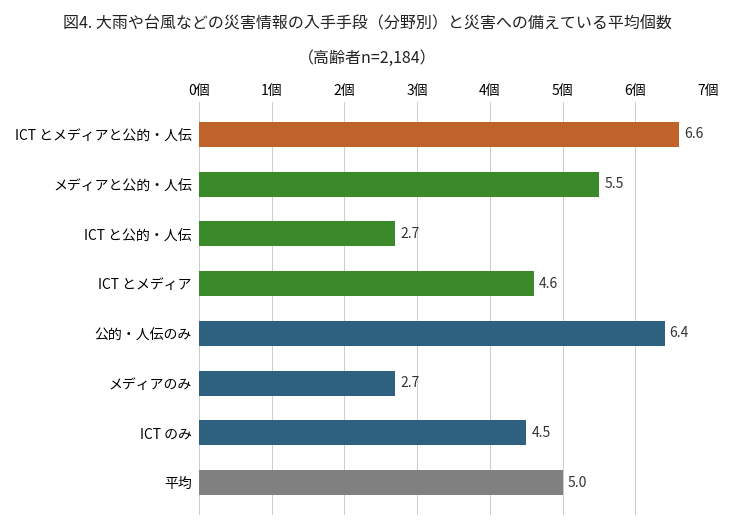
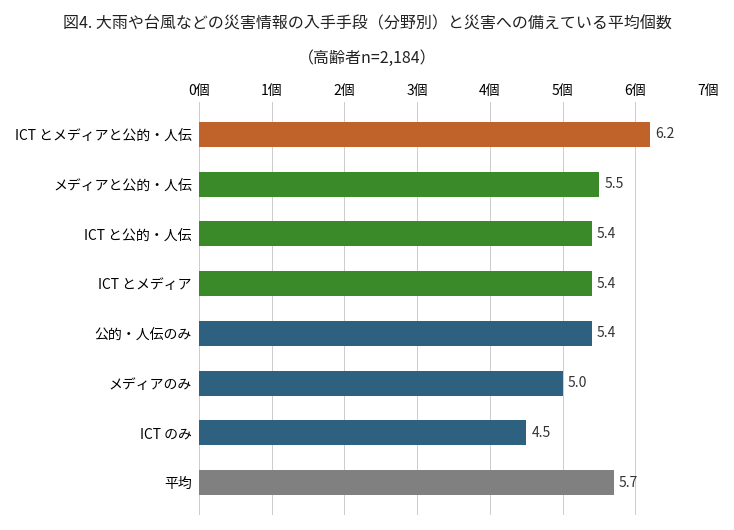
ICT とメディアと公的・人伝: 6.6 -> 6.2
ICT と公的・人伝: 2.7 -> 5.4
ICT とメディア: 4.6 -> 5.4
公的・人伝のみ: 6.4 -> 5.4
メディアのみ: 2.7 -> 5.0
平均: 5.0 -> 5.7
